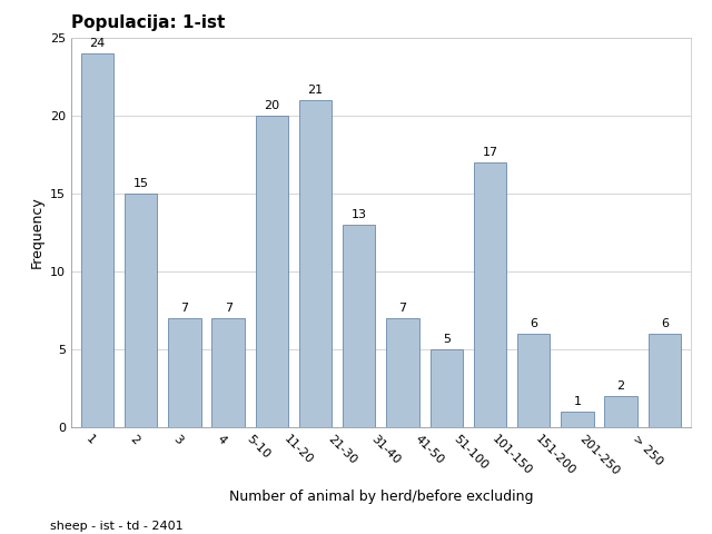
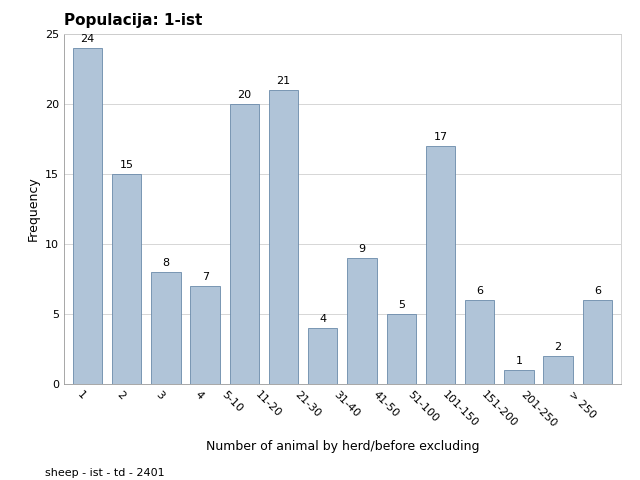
3: 7 -> 8
21-30: 13 -> 4
31-40: 7 -> 9
